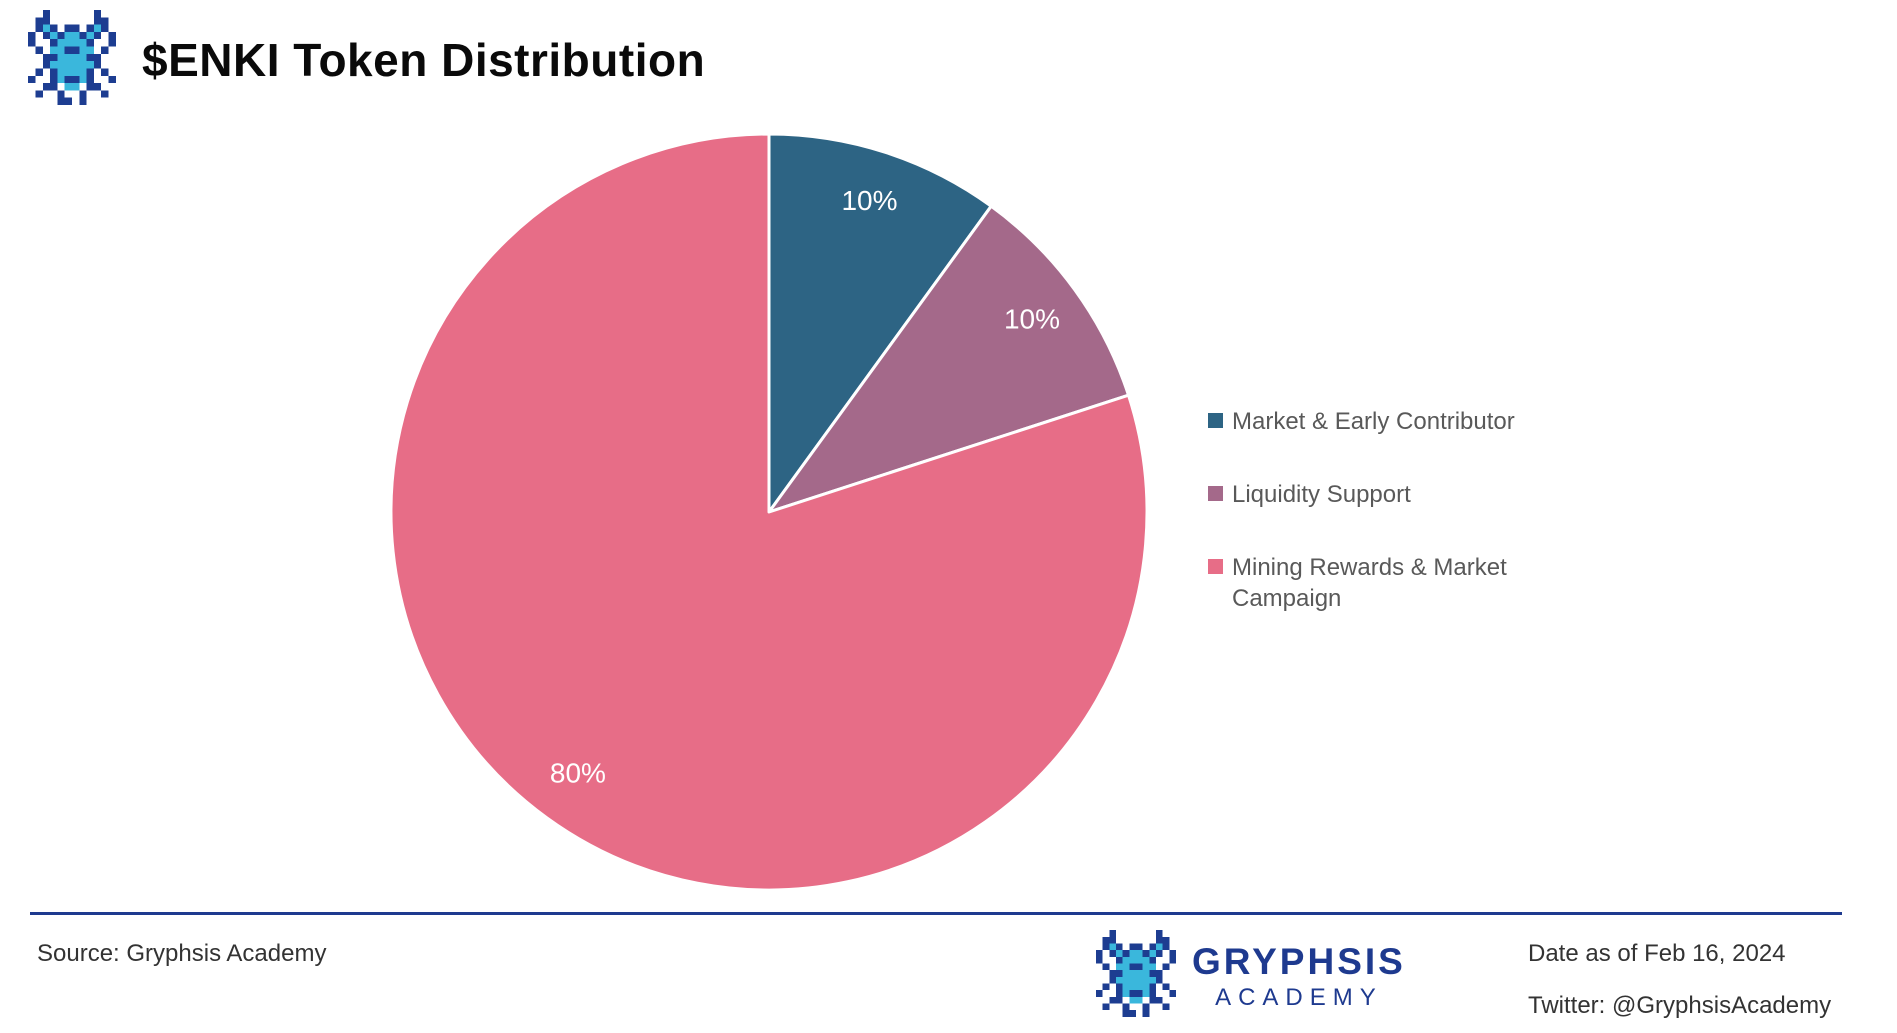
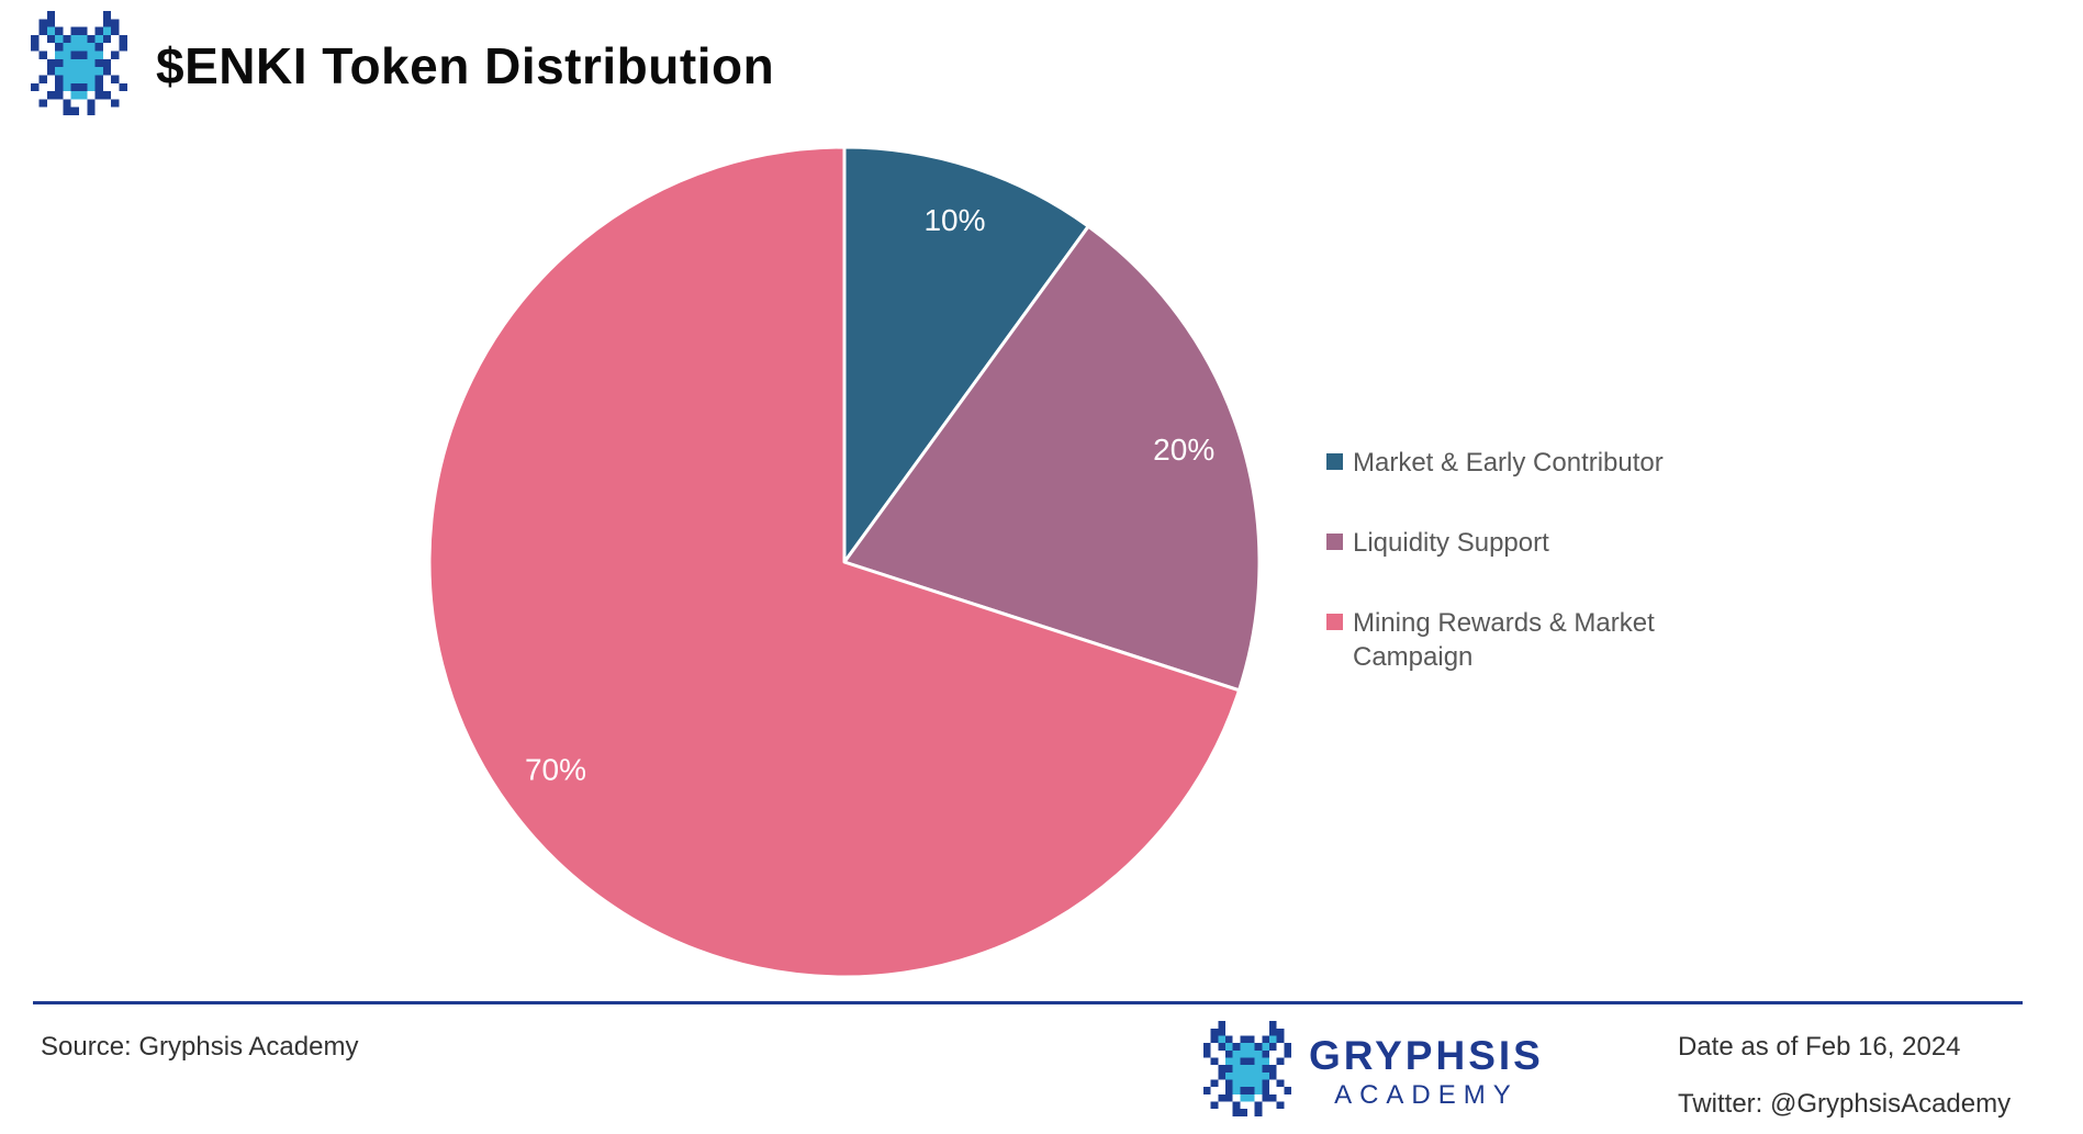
Liquidity Support: 10% -> 20%
Mining Rewards & Market Campaign: 80% -> 70%
